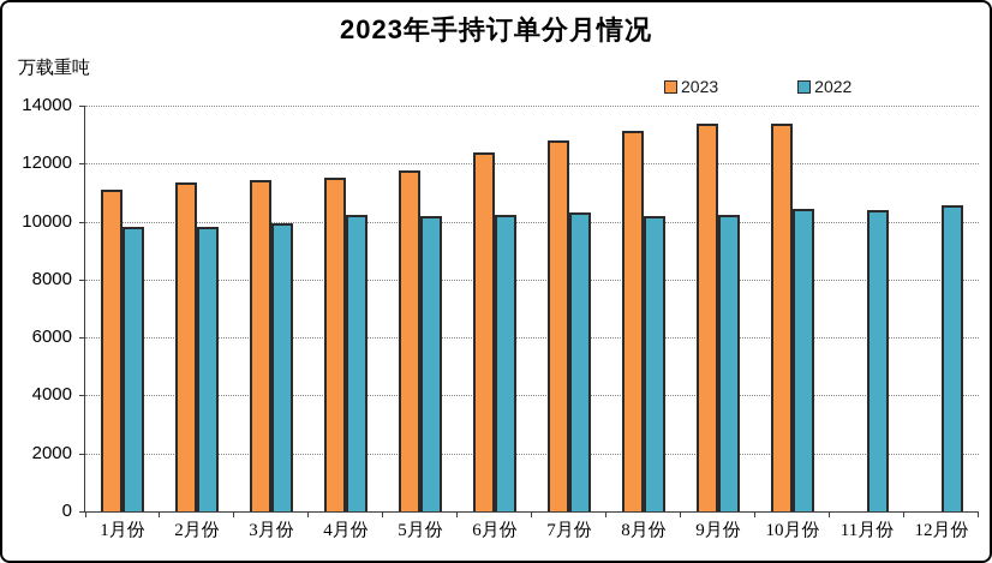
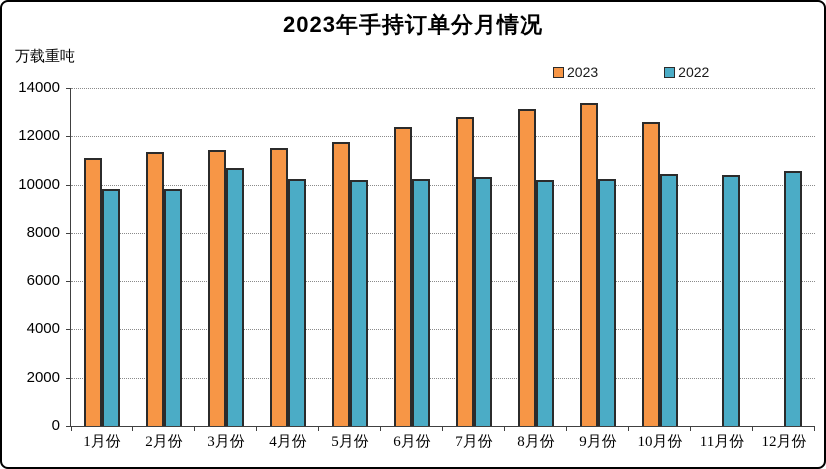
2022/3月份: 9900 -> 10700
2023/10月份: 13400 -> 12600
